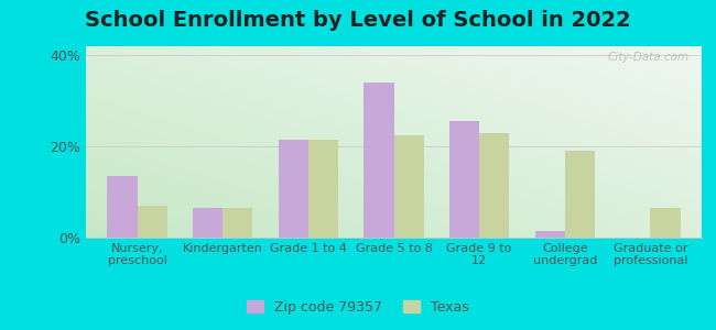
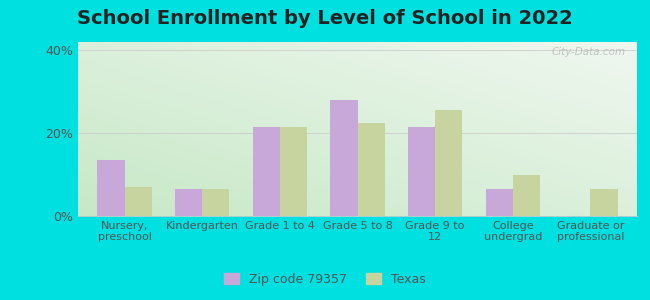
Zip code 79357/Grade 5 to 8: 34.0% -> 28.0%
Zip code 79357/Grade 9 to 12: 25.5% -> 21.5%
Texas/Grade 9 to 12: 23.0% -> 25.5%
Zip code 79357/College undergrad: 1.5% -> 6.5%
Texas/College undergrad: 19.0% -> 10.0%
